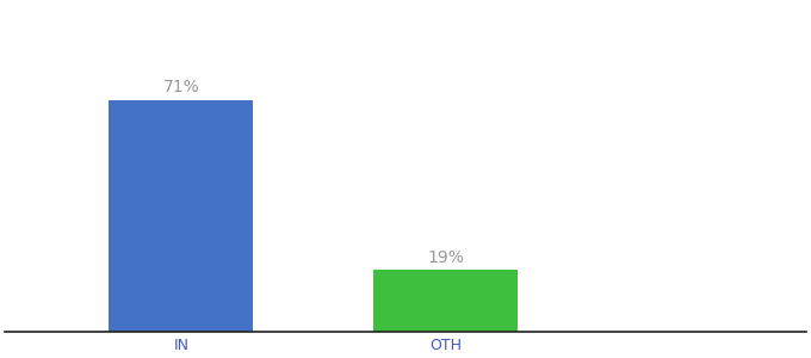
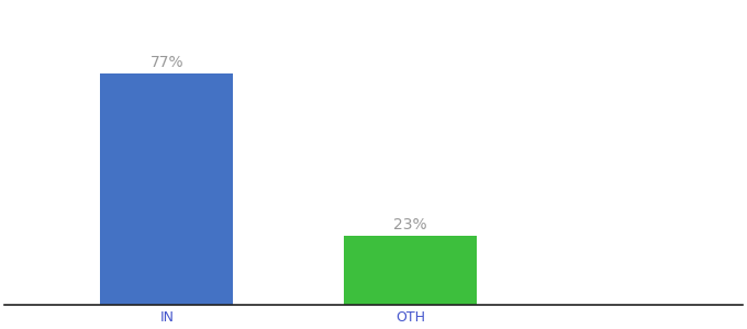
IN: 71% -> 77%
OTH: 19% -> 23%
